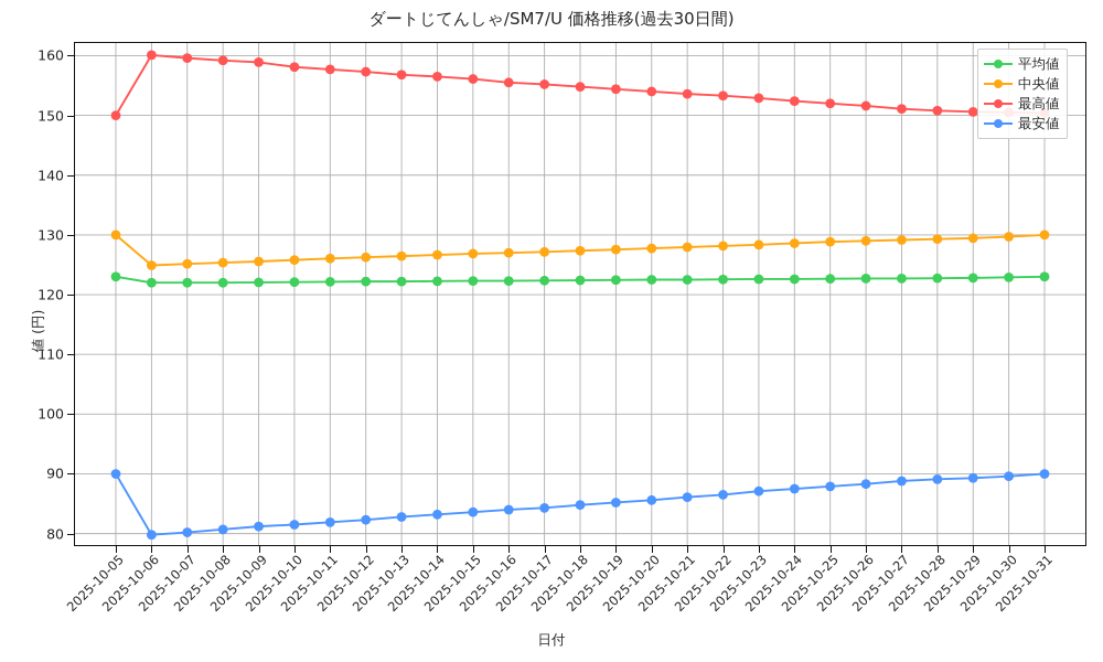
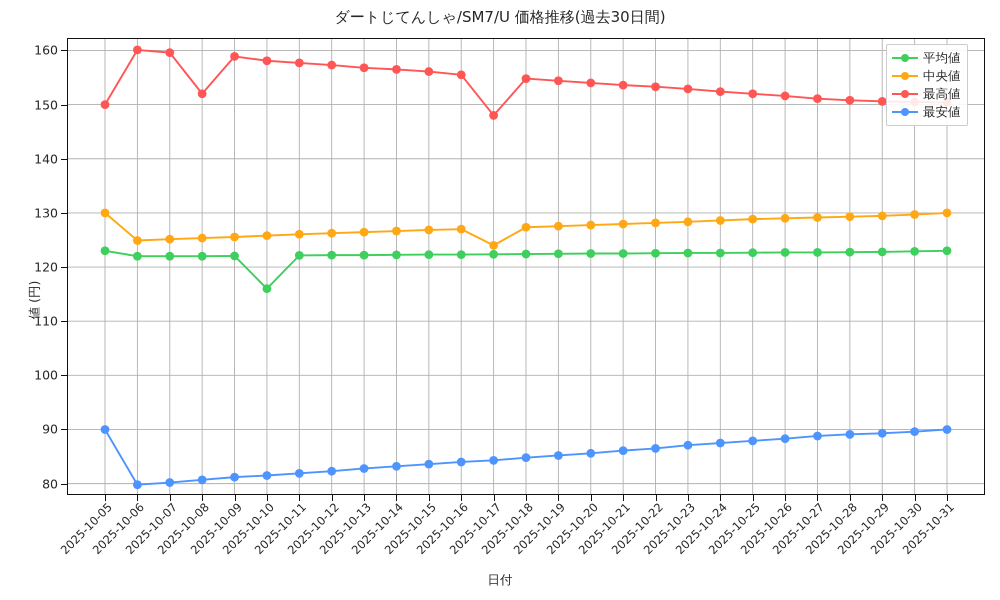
最高値/2025-10-08: 159 -> 152
平均値/2025-10-10: 122 -> 116
中央値/2025-10-17: 127 -> 124
最高値/2025-10-17: 155 -> 148
